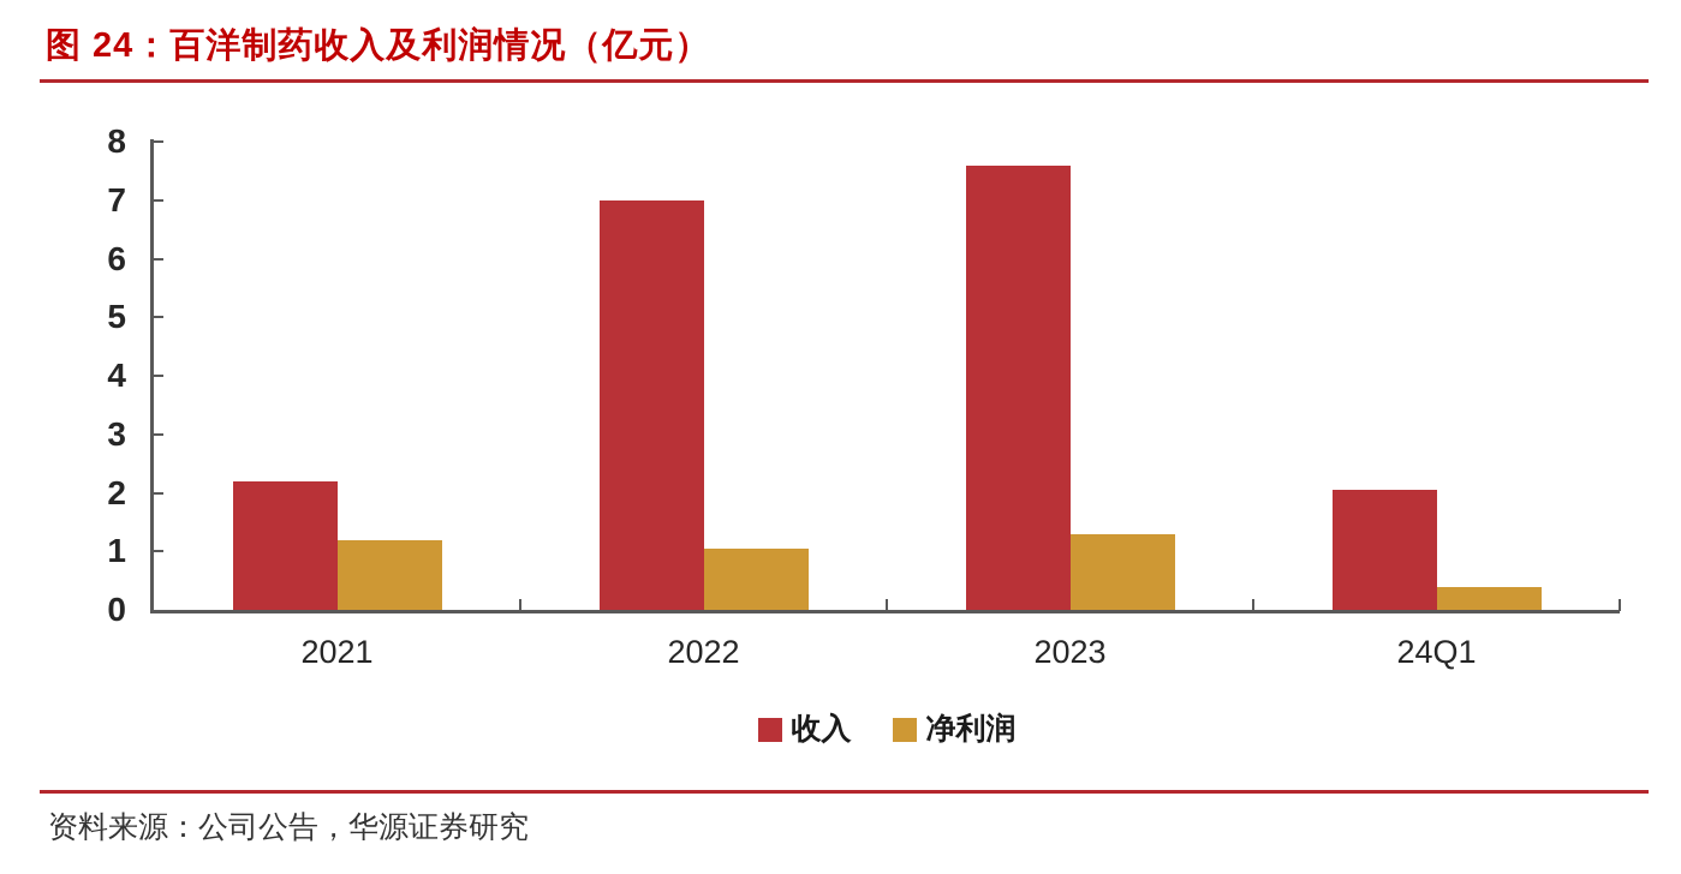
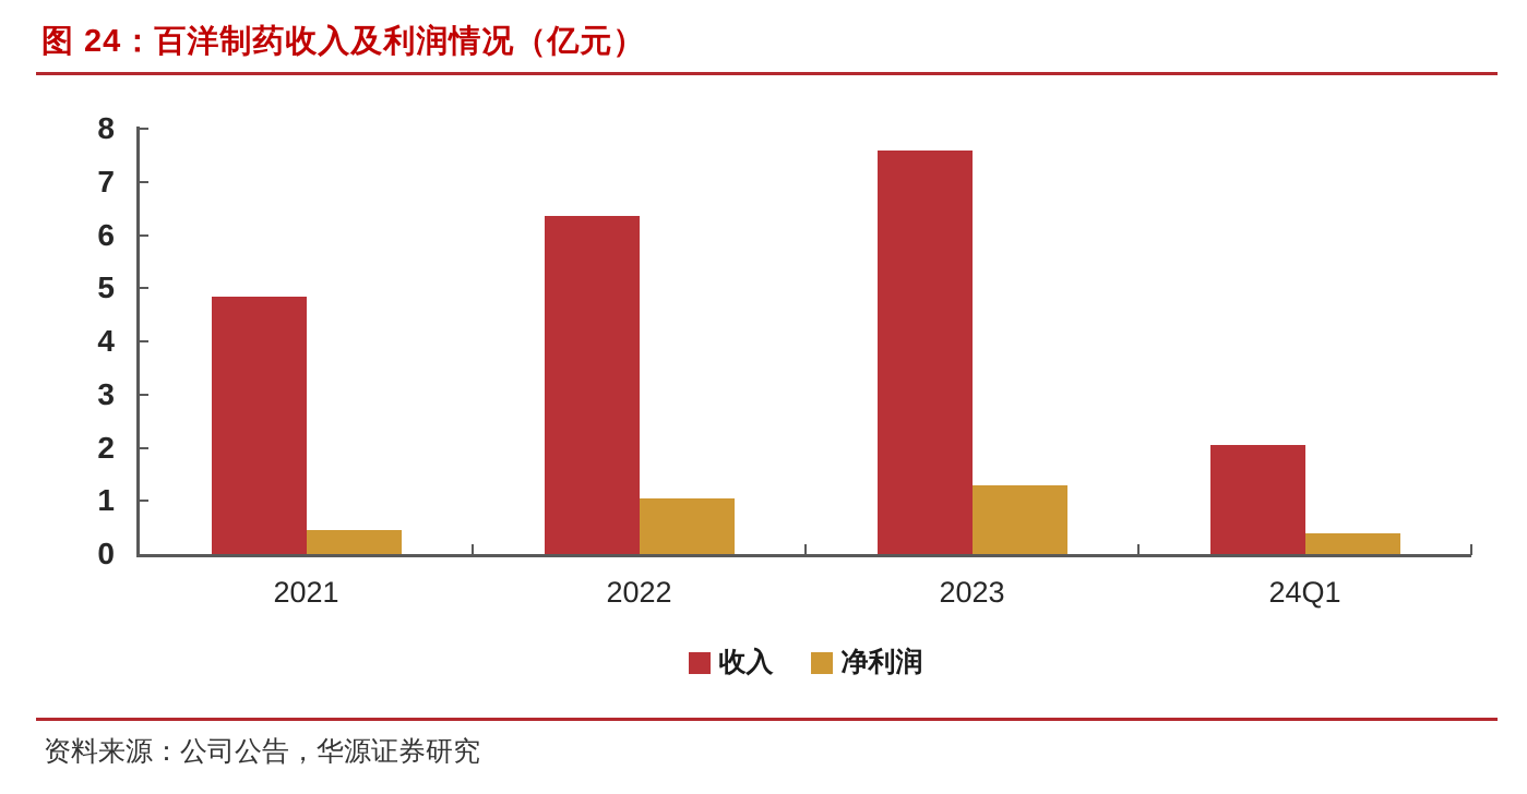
收入/2021: 2.2 -> 4.8
净利润/2021: 1.2 -> 0.5
收入/2022: 7.0 -> 6.3
